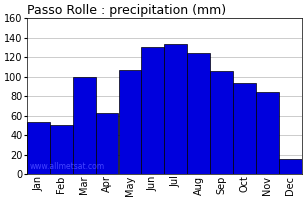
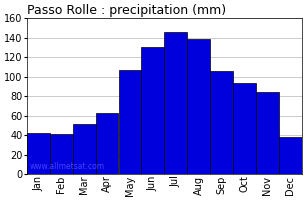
Jan: 54 -> 42
Feb: 50 -> 41
Mar: 100 -> 52
Jul: 134 -> 146
Aug: 124 -> 139
Dec: 16 -> 38
